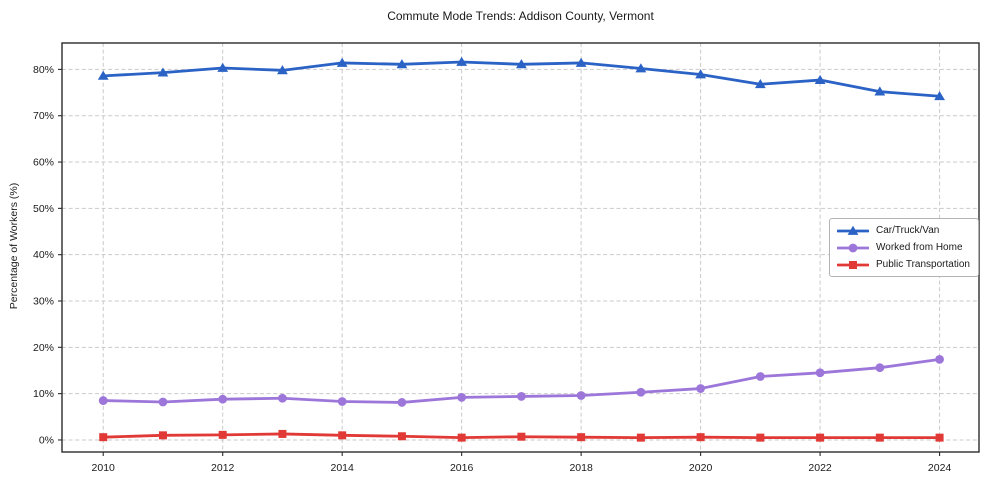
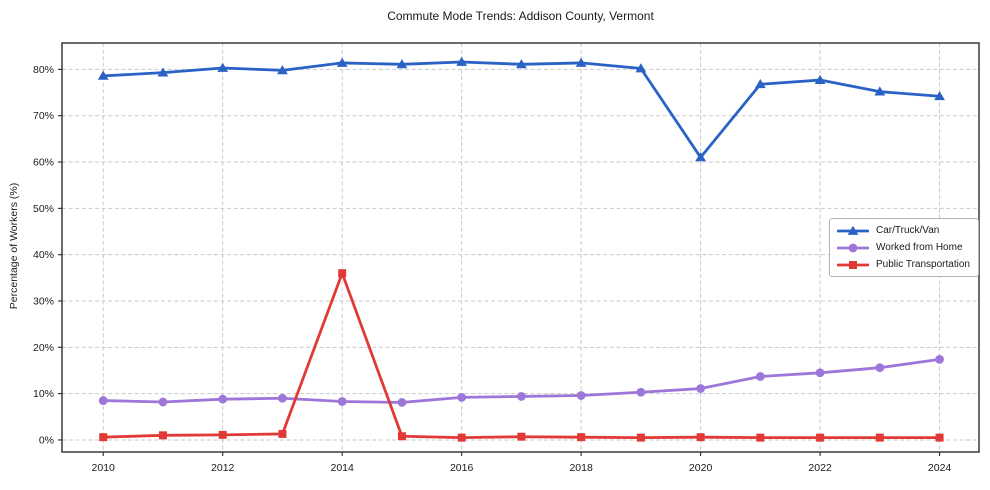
Public Transportation/2014: 1% -> 36%
Car/Truck/Van/2020: 79% -> 61%
